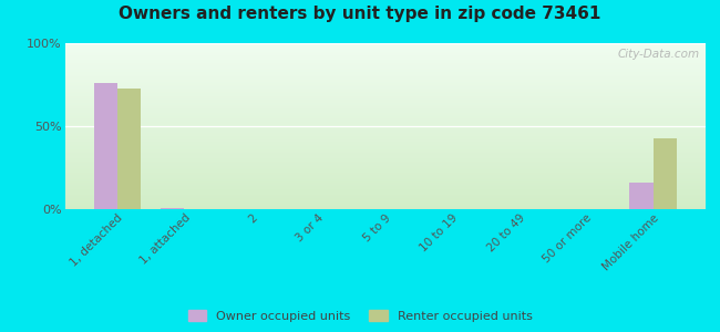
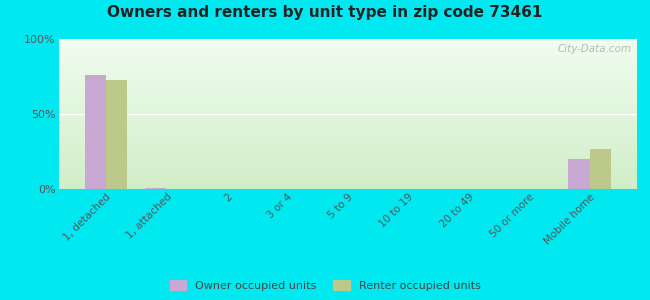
Owner occupied units/Mobile home: 16% -> 20%
Renter occupied units/Mobile home: 43% -> 27%
